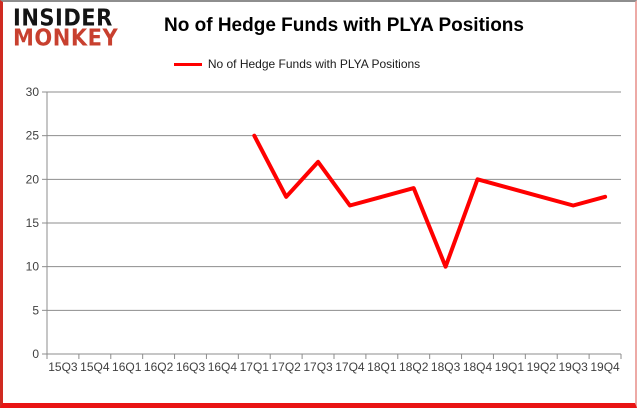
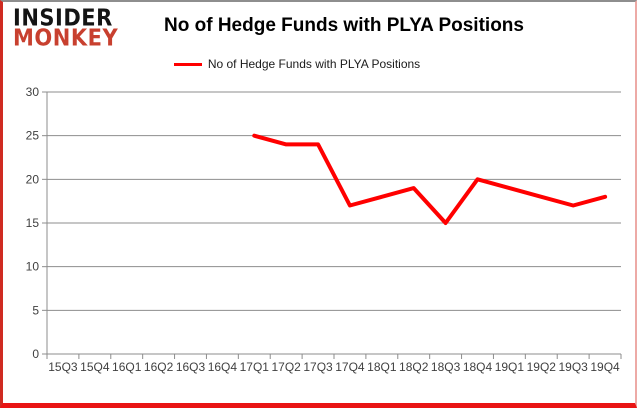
17Q2: 18 -> 24
17Q3: 22 -> 24
18Q3: 10 -> 15
